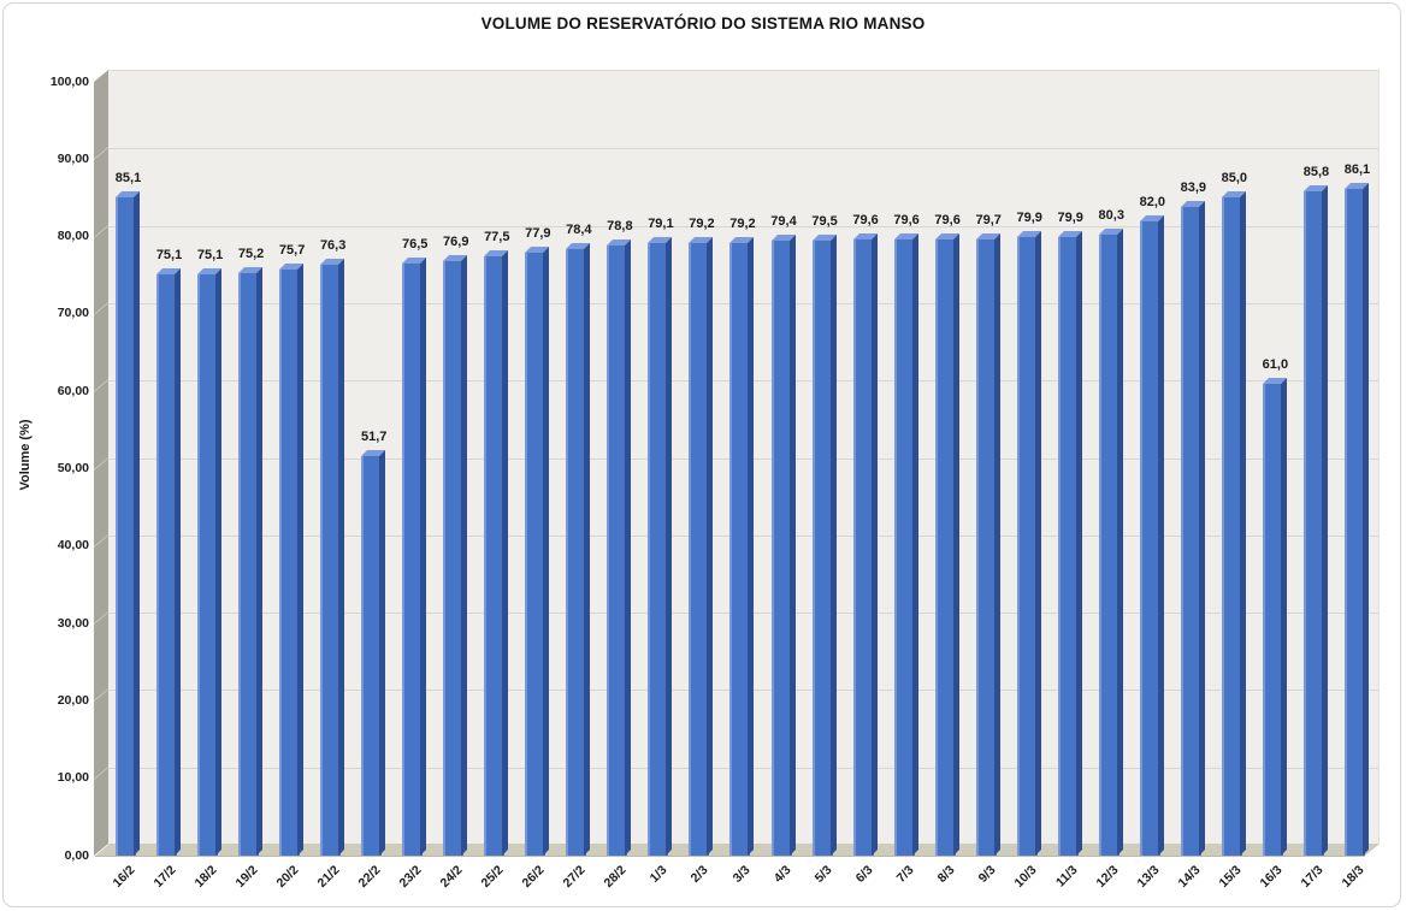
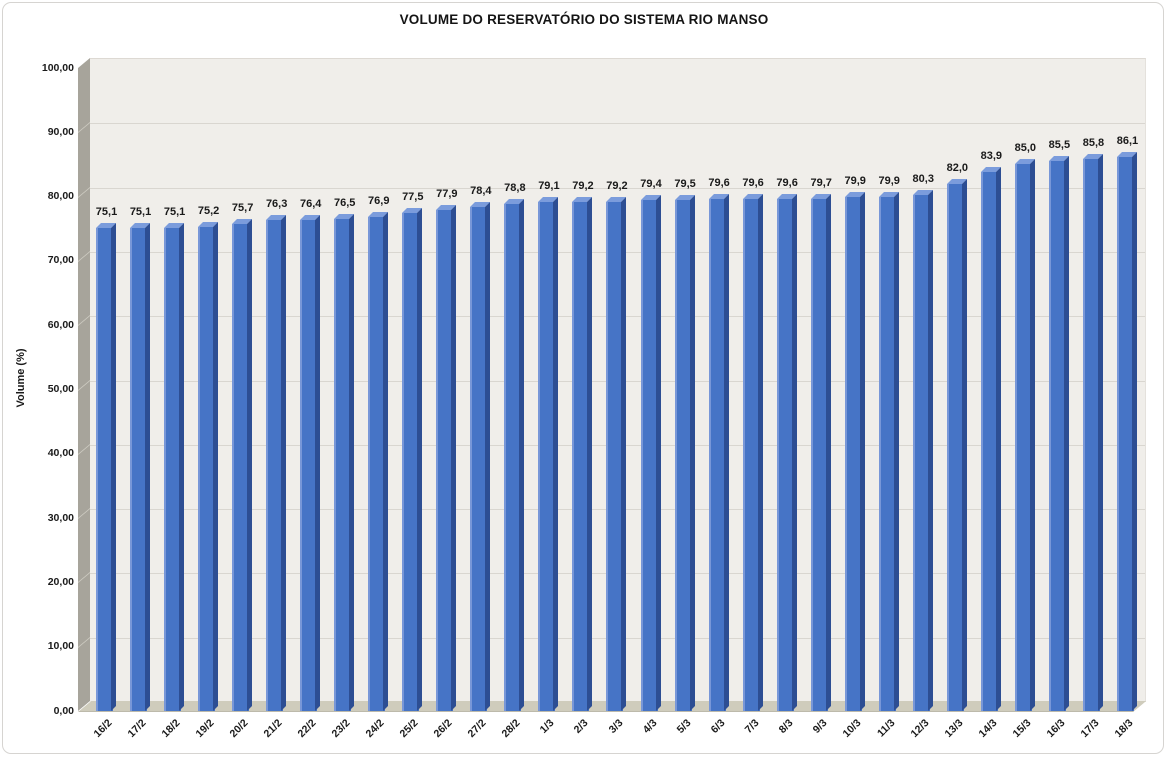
16/2: 85,1 -> 75,1
22/2: 51,7 -> 76,4
16/3: 61,0 -> 85,5
